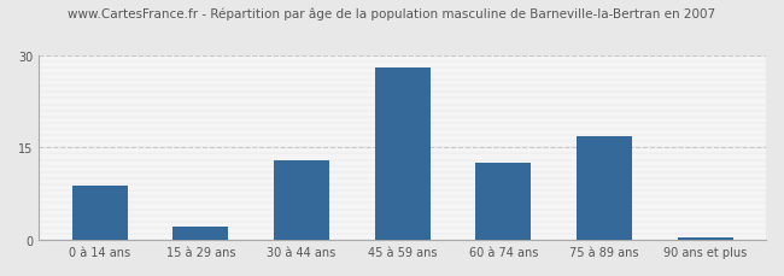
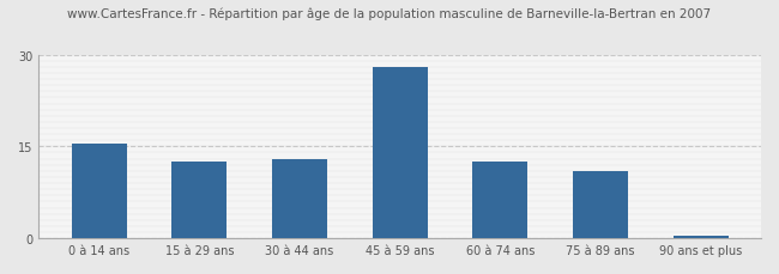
0 à 14 ans: 8.8 -> 15.5
15 à 29 ans: 2.2 -> 12.5
75 à 89 ans: 16.8 -> 11.0
